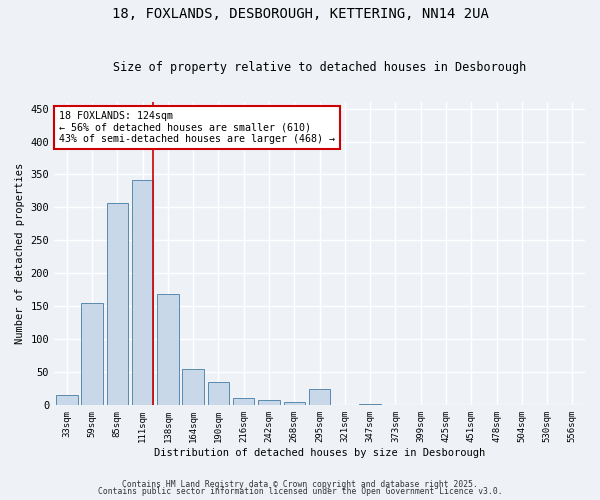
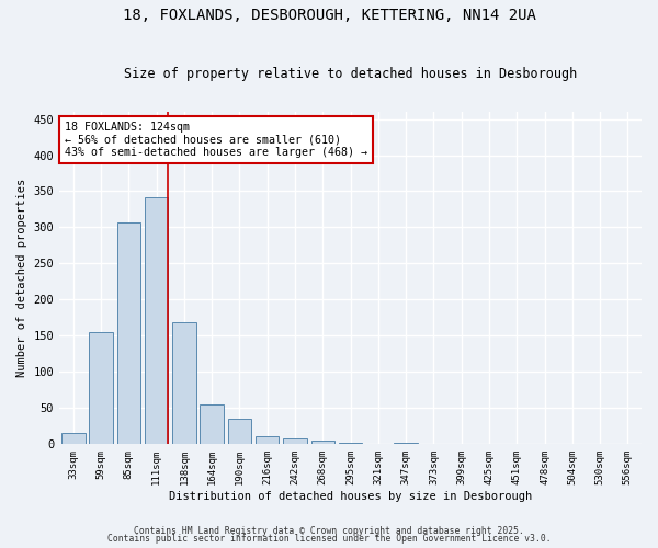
295sqm: 24 -> 2
